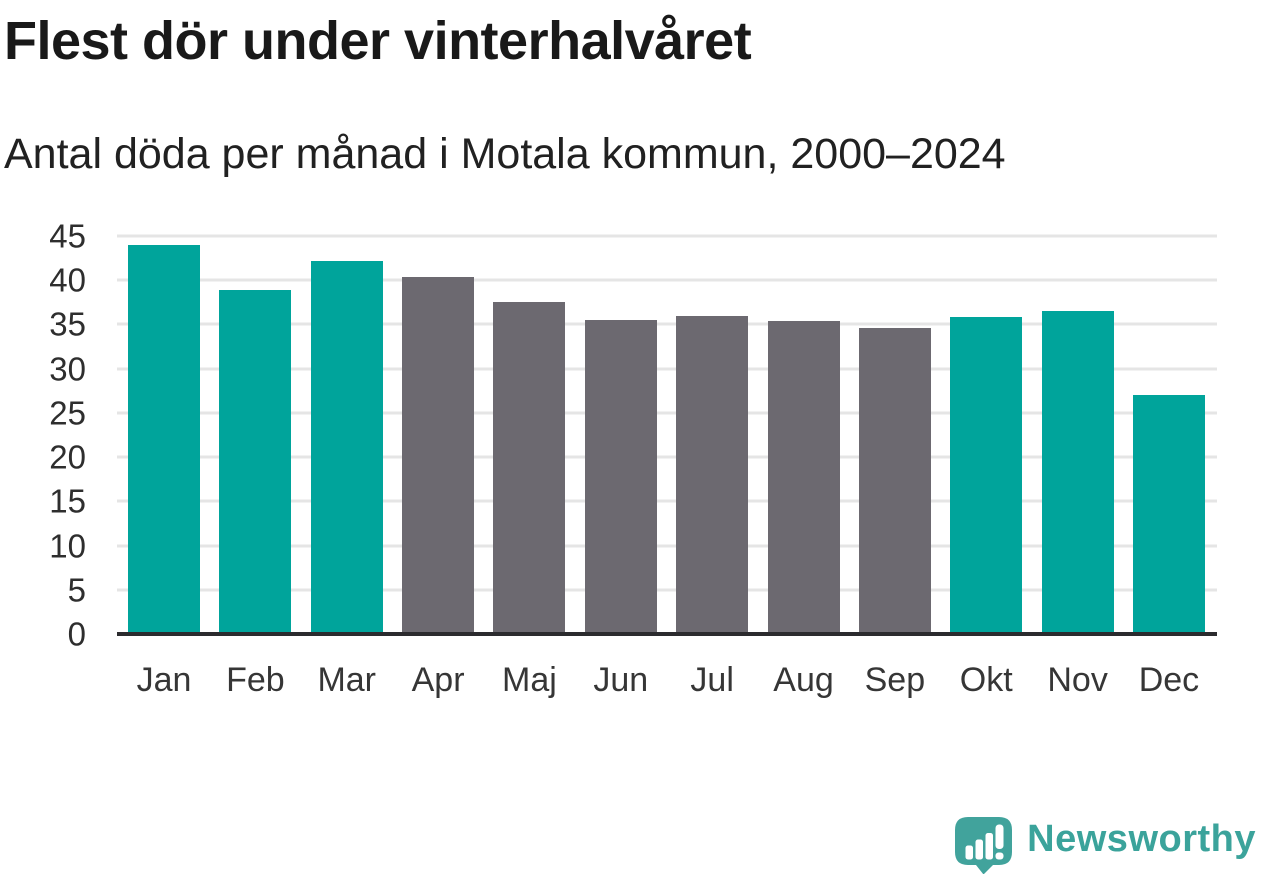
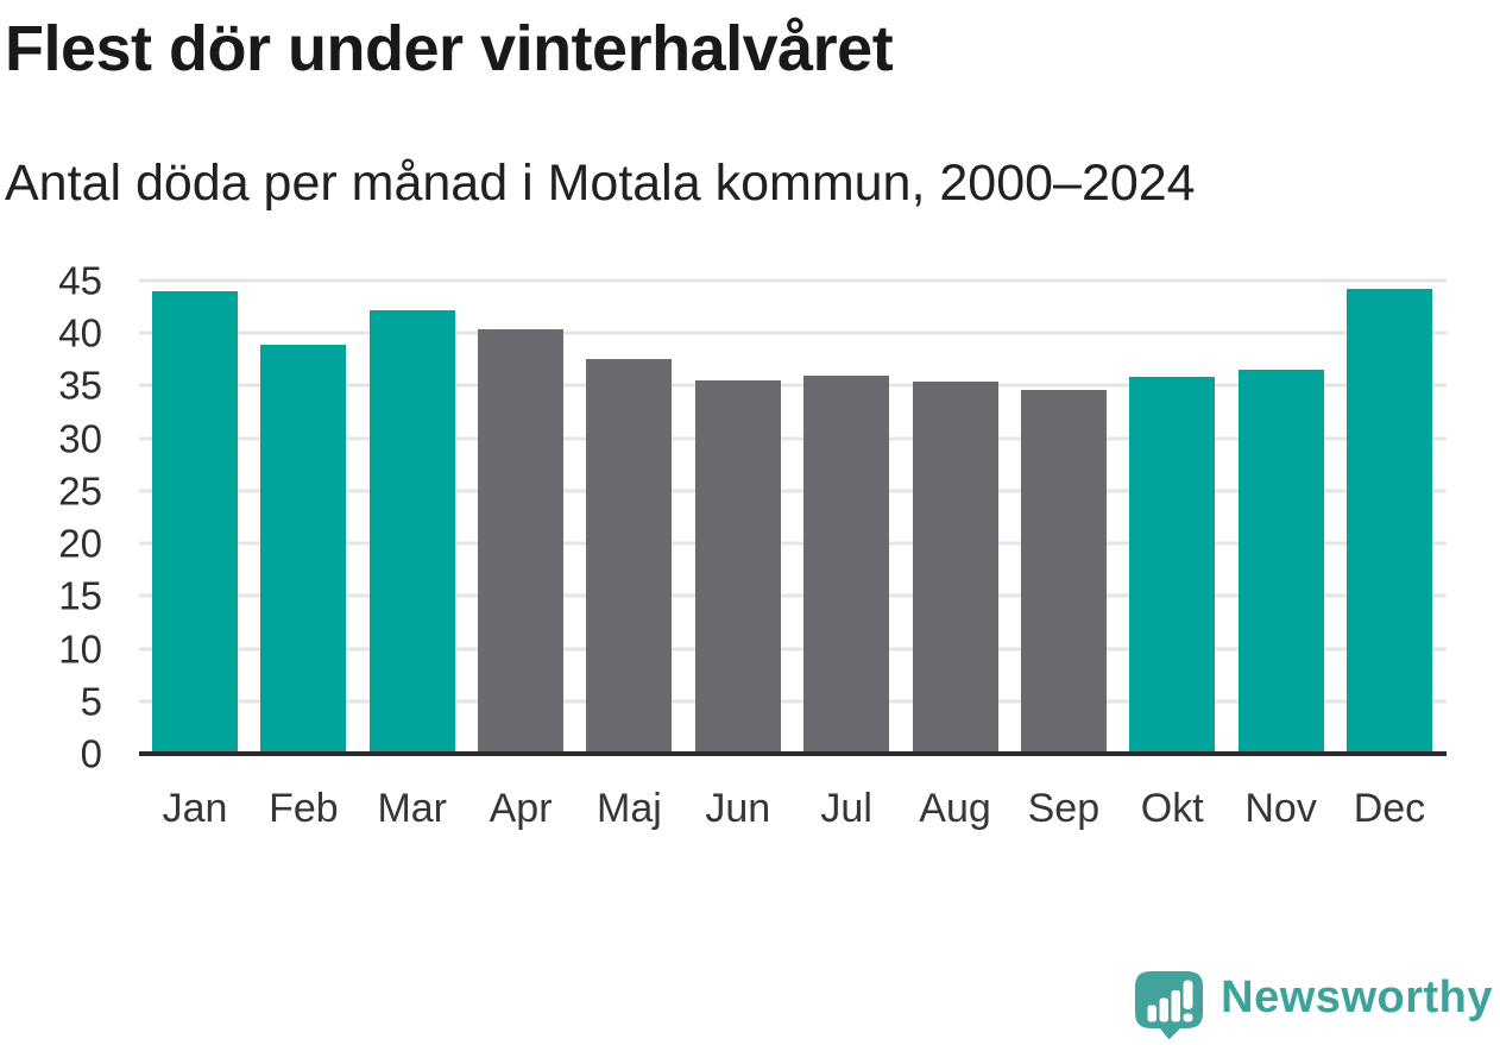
Dec: 27 -> 44
